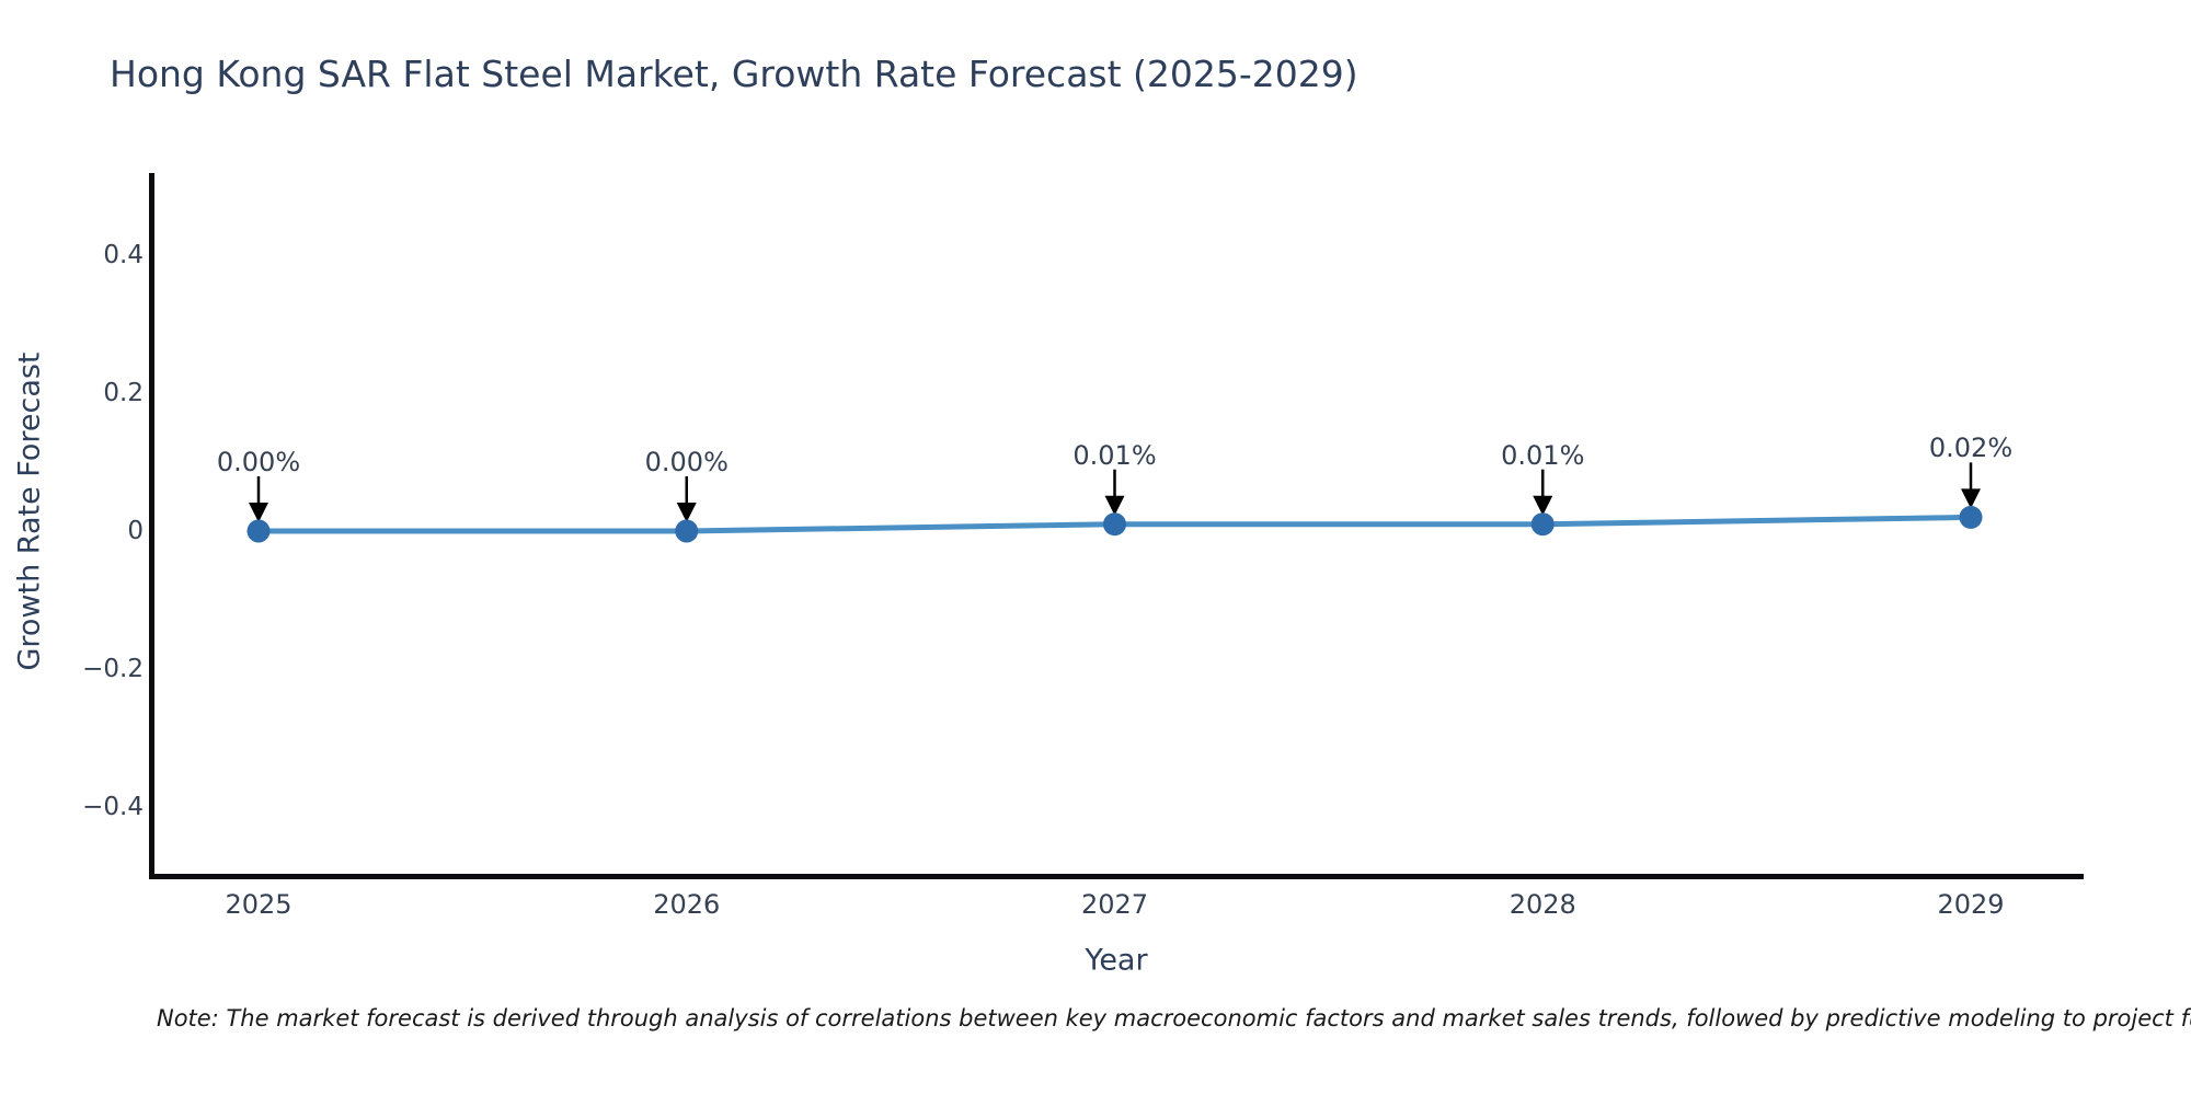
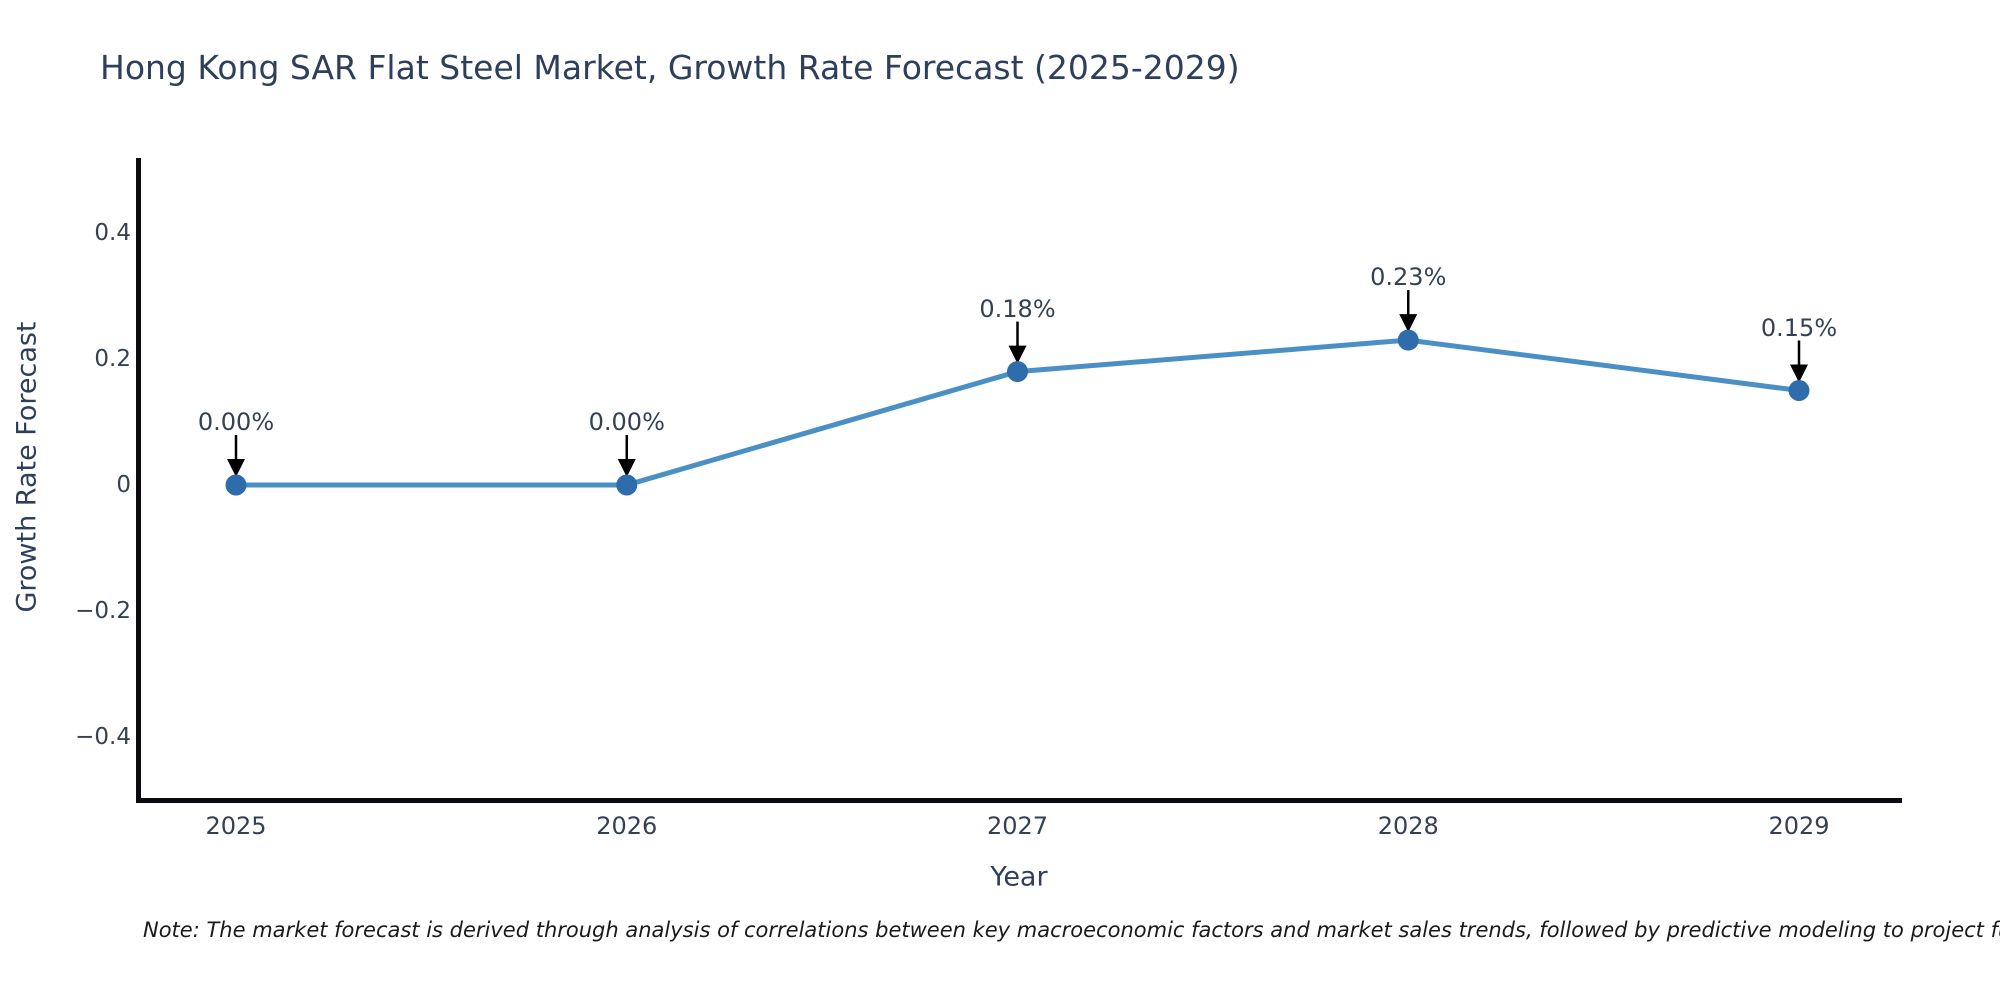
2027: 0.01% -> 0.18%
2028: 0.01% -> 0.23%
2029: 0.02% -> 0.15%
